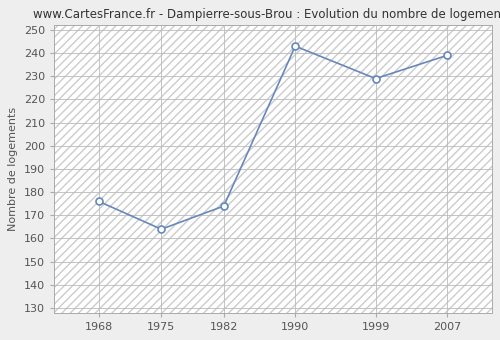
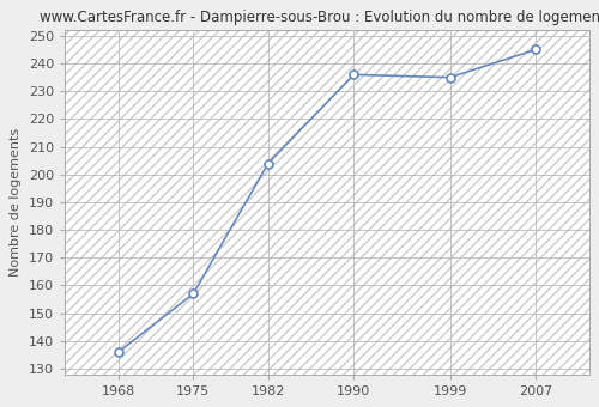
1968: 176 -> 136
1975: 164 -> 157
1982: 174 -> 204
1990: 243 -> 236
1999: 229 -> 235
2007: 239 -> 245
